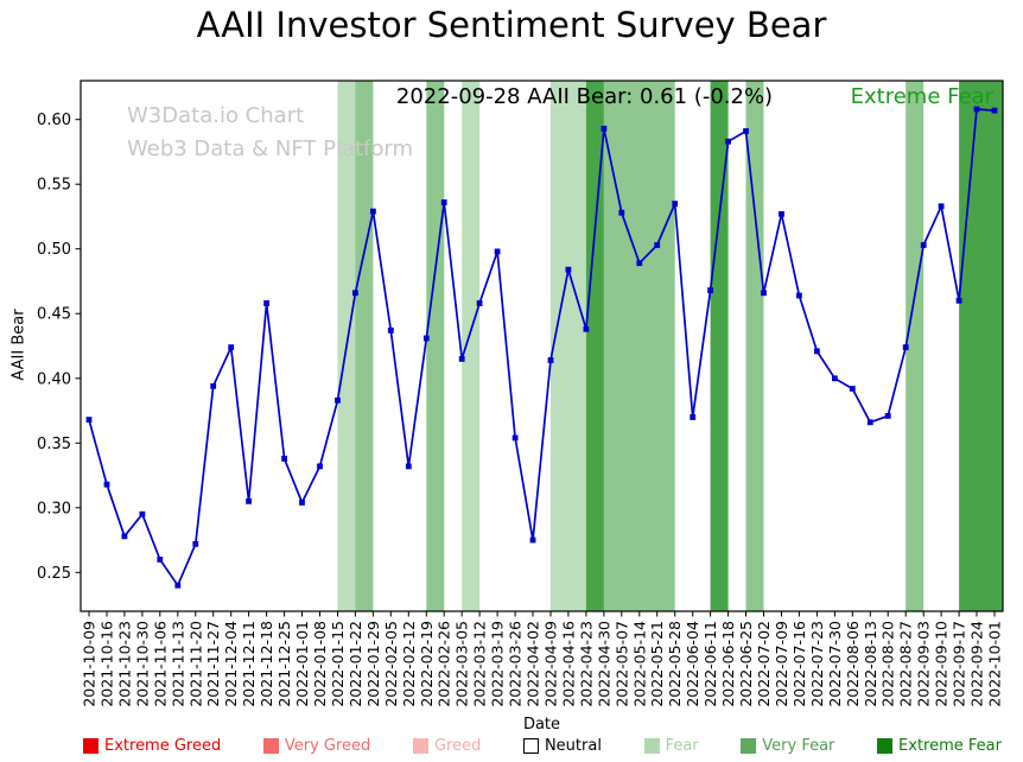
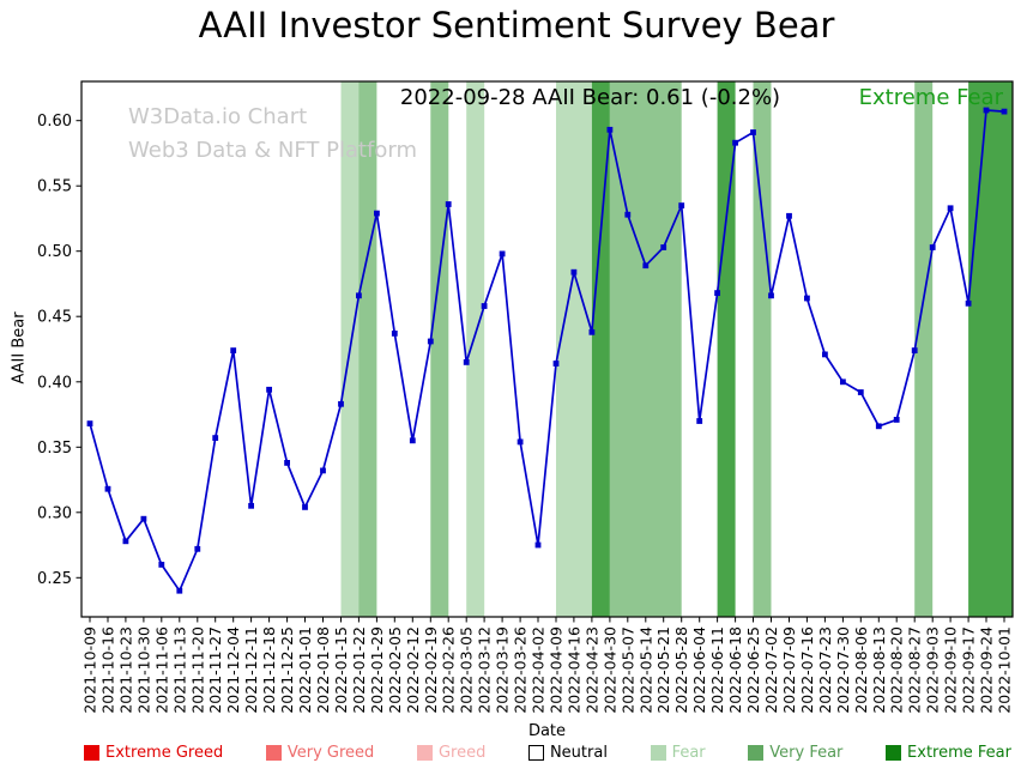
2021-11-27: 0.394 -> 0.357
2021-12-18: 0.458 -> 0.394
2022-02-12: 0.332 -> 0.355
